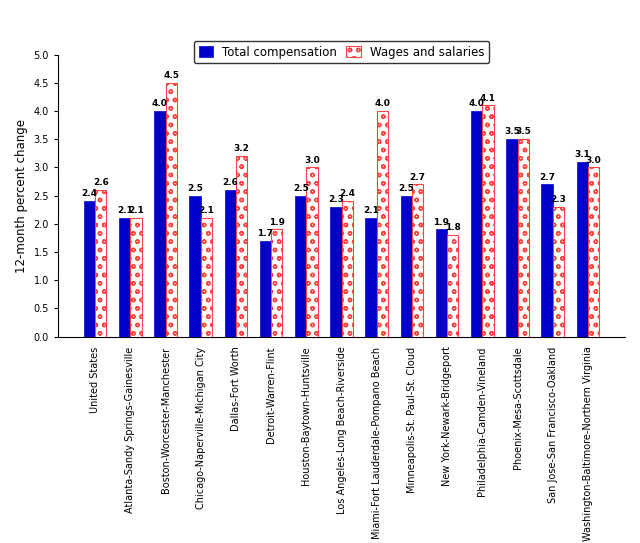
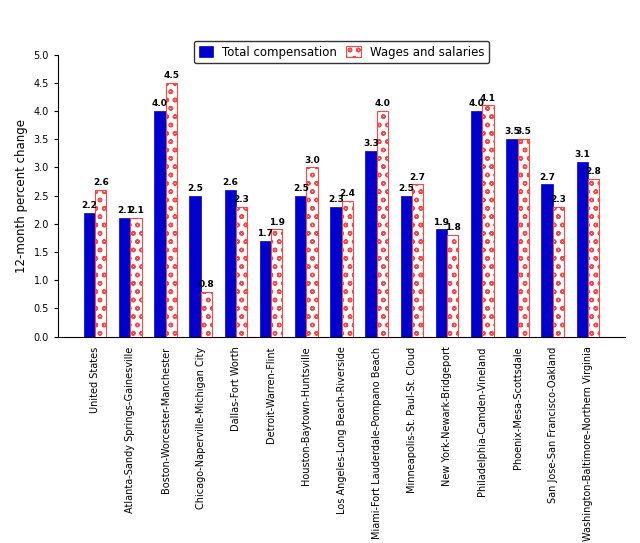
Total compensation/United States: 2.4 -> 2.2
Wages and salaries/Chicago-Naperville-Michigan City: 2.1 -> 0.8
Wages and salaries/Dallas-Fort Worth: 3.2 -> 2.3
Total compensation/Miami-Fort Lauderdale-Pompano Beach: 2.1 -> 3.3
Wages and salaries/Washington-Baltimore-Northern Virginia: 3.0 -> 2.8
